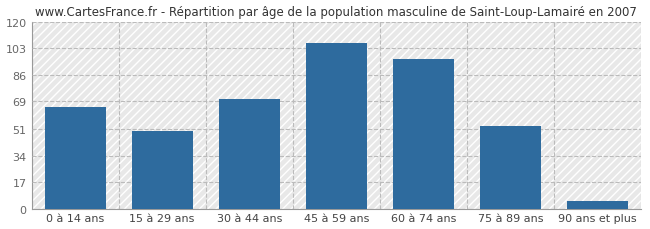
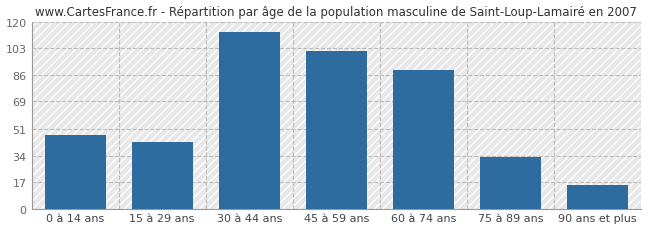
0 à 14 ans: 65 -> 47
15 à 29 ans: 50 -> 43
30 à 44 ans: 70 -> 113
45 à 59 ans: 106 -> 101
60 à 74 ans: 96 -> 89
75 à 89 ans: 53 -> 33
90 ans et plus: 5 -> 15
